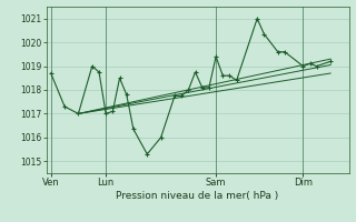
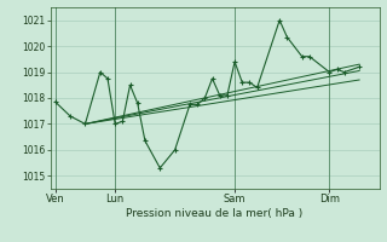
Ven: 1018.70 -> 1017.85
